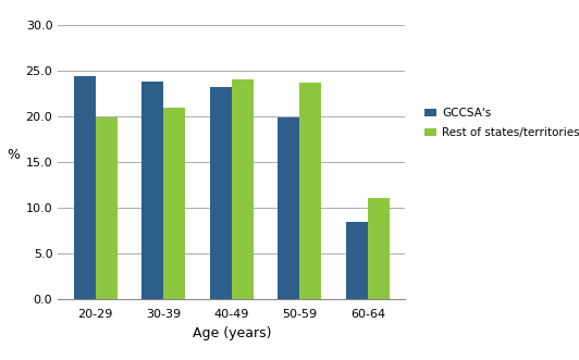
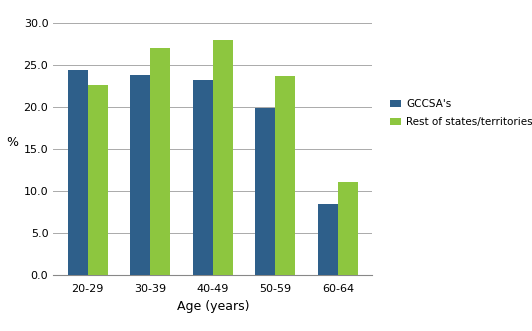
Rest of states/territories/20-29: 19.9 -> 22.6
Rest of states/territories/30-39: 20.9 -> 27.0
Rest of states/territories/40-49: 24.1 -> 28.0
